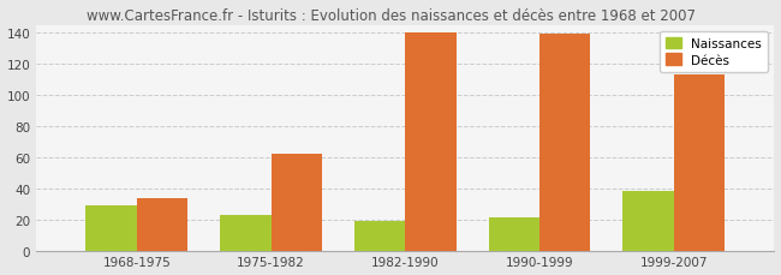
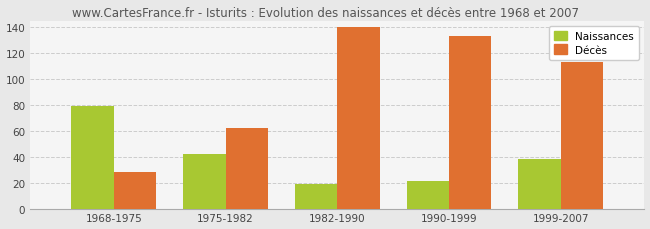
Naissances/1968-1975: 29 -> 79
Décès/1968-1975: 34 -> 28
Naissances/1975-1982: 23 -> 42
Décès/1990-1999: 139 -> 133
